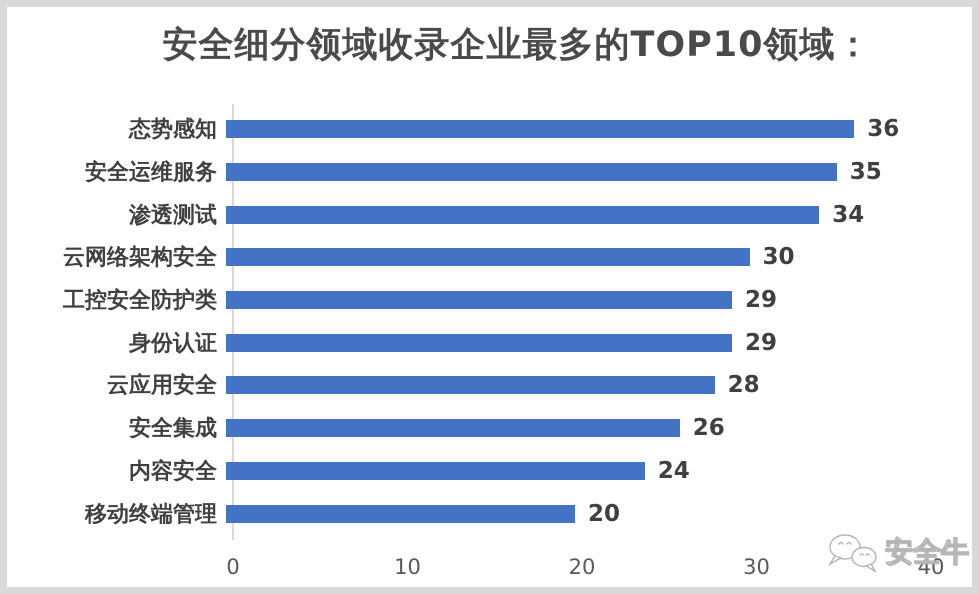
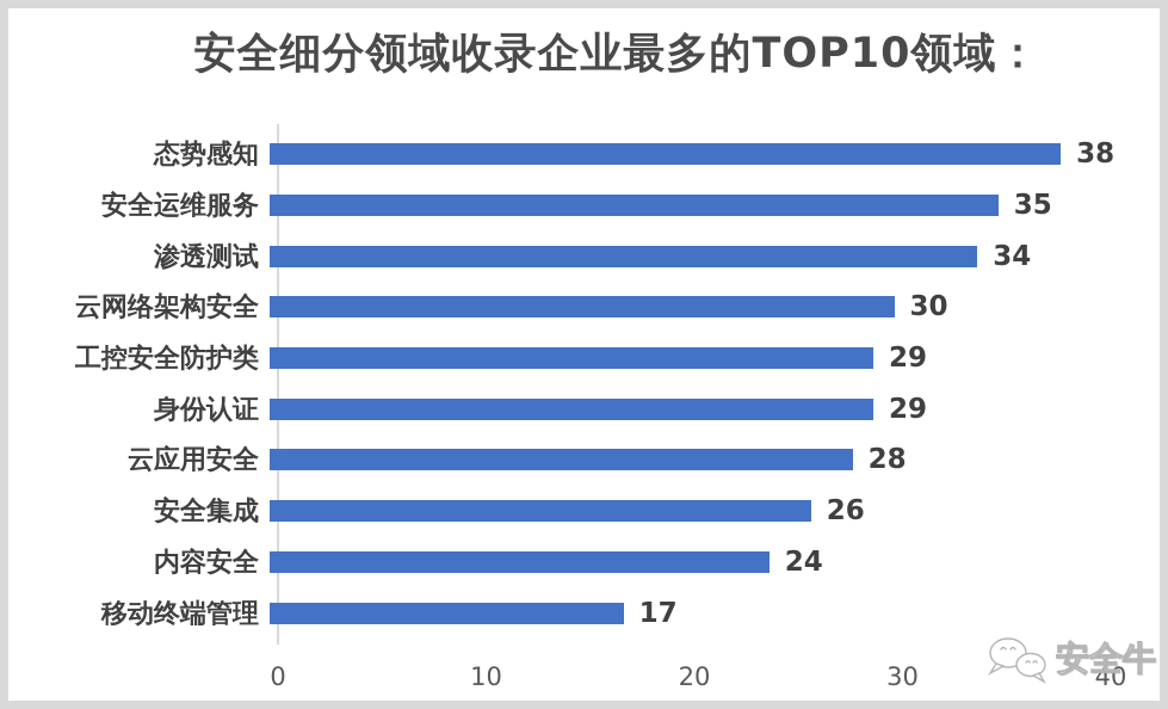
态势感知: 36 -> 38
移动终端管理: 20 -> 17
